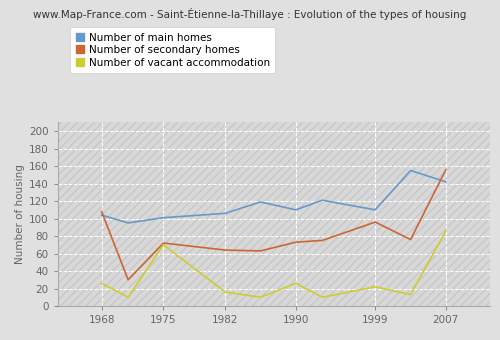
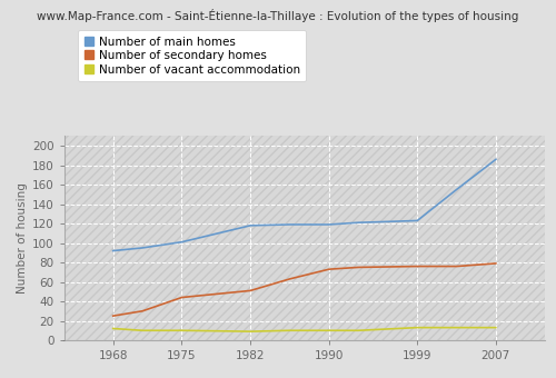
Number of main homes/1968: 104 -> 92
Number of secondary homes/1968: 108 -> 25
Number of vacant accommodation/1968: 26 -> 12
Number of secondary homes/1975: 72 -> 44
Number of vacant accommodation/1975: 70 -> 10
Number of main homes/1982: 106 -> 118
Number of secondary homes/1982: 64 -> 51
Number of vacant accommodation/1982: 16 -> 9
Number of main homes/1990: 110 -> 119
Number of vacant accommodation/1990: 26 -> 10
Number of main homes/1999: 110 -> 123
Number of secondary homes/1999: 96 -> 76
Number of vacant accommodation/1999: 22 -> 13
Number of main homes/2007: 142 -> 186
Number of secondary homes/2007: 156 -> 79
Number of vacant accommodation/2007: 86 -> 13
